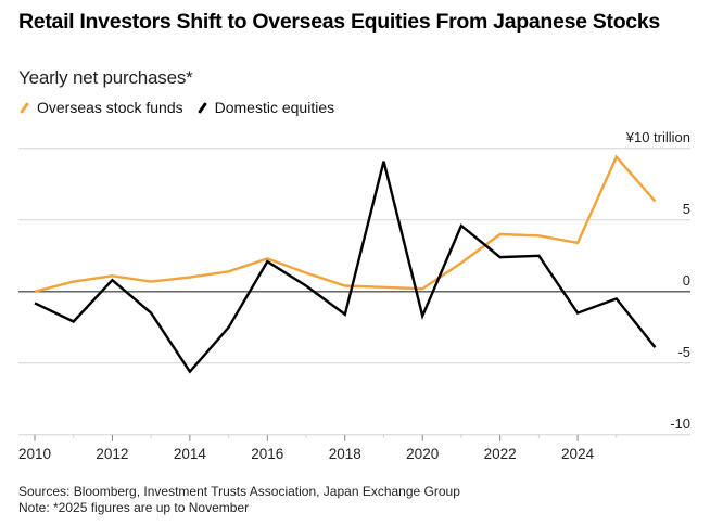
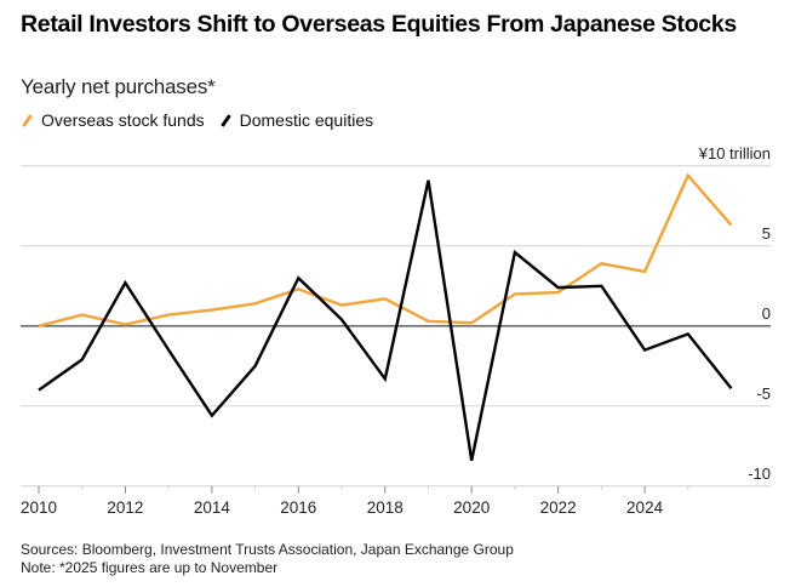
Domestic equities/2010: -0.8 -> -4.0
Overseas stock funds/2012: 1.1 -> 0.1
Domestic equities/2012: 0.8 -> 2.7
Domestic equities/2016: 2.1 -> 3.0
Overseas stock funds/2018: 0.4 -> 1.7
Domestic equities/2018: -1.6 -> -3.3
Domestic equities/2020: -1.7 -> -8.4
Overseas stock funds/2022: 4.0 -> 2.1
